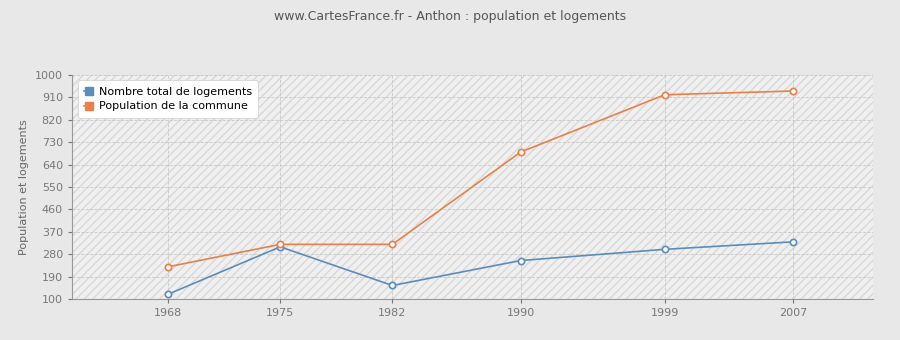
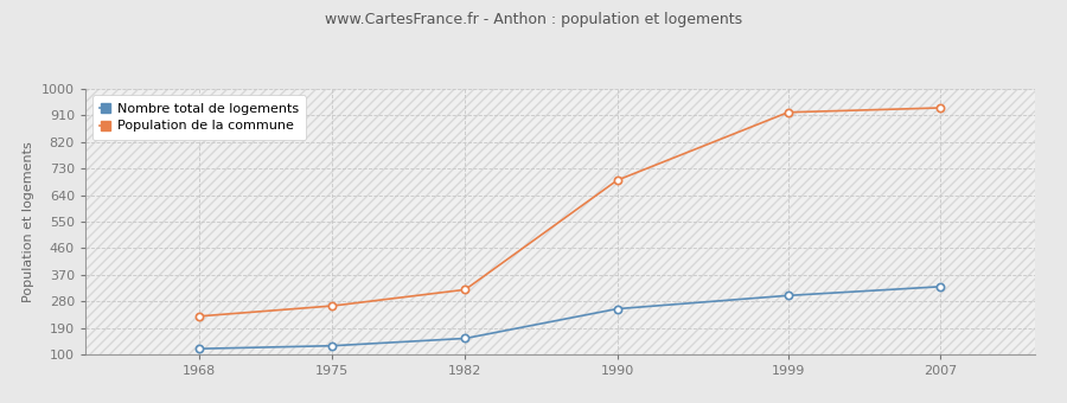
Nombre total de logements/1975: 310 -> 130
Population de la commune/1975: 320 -> 265
